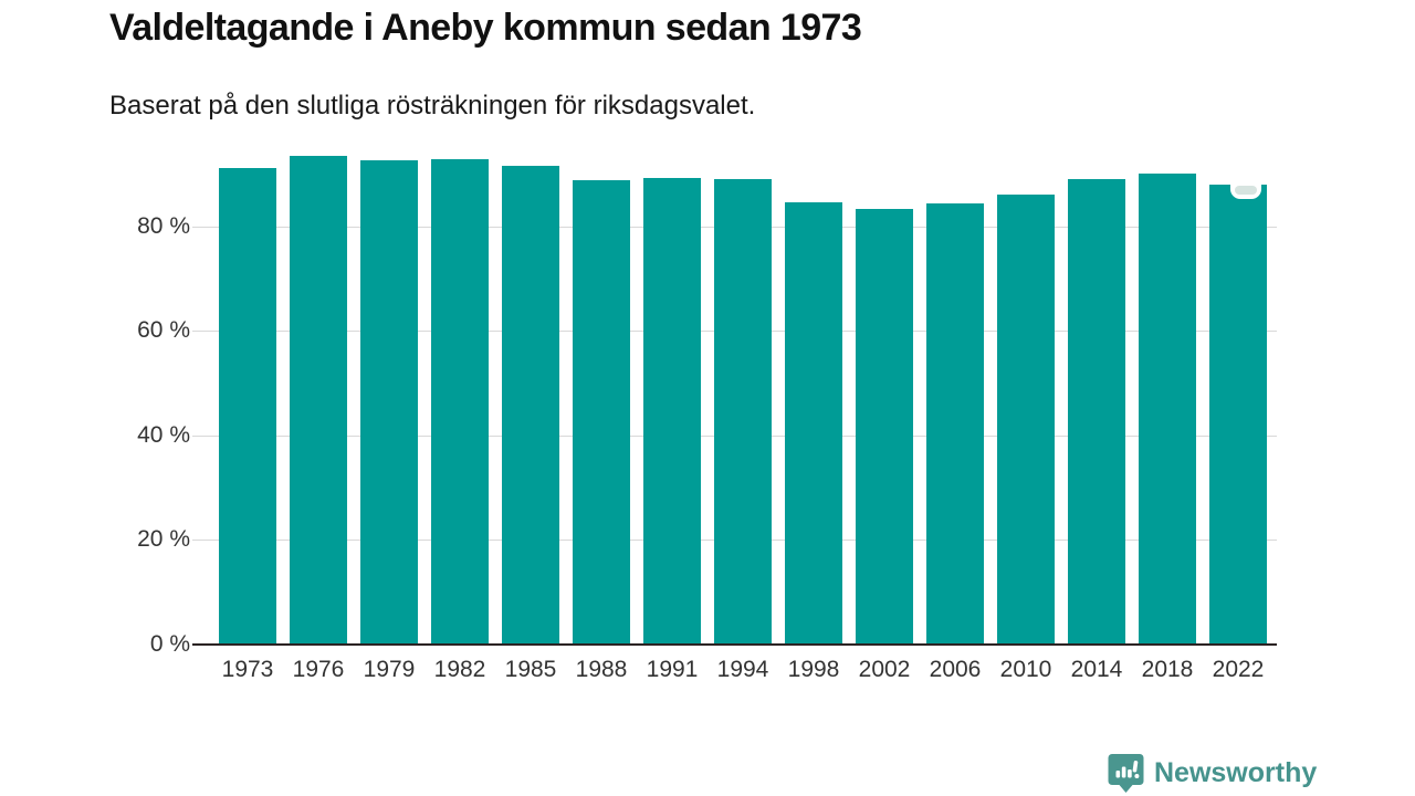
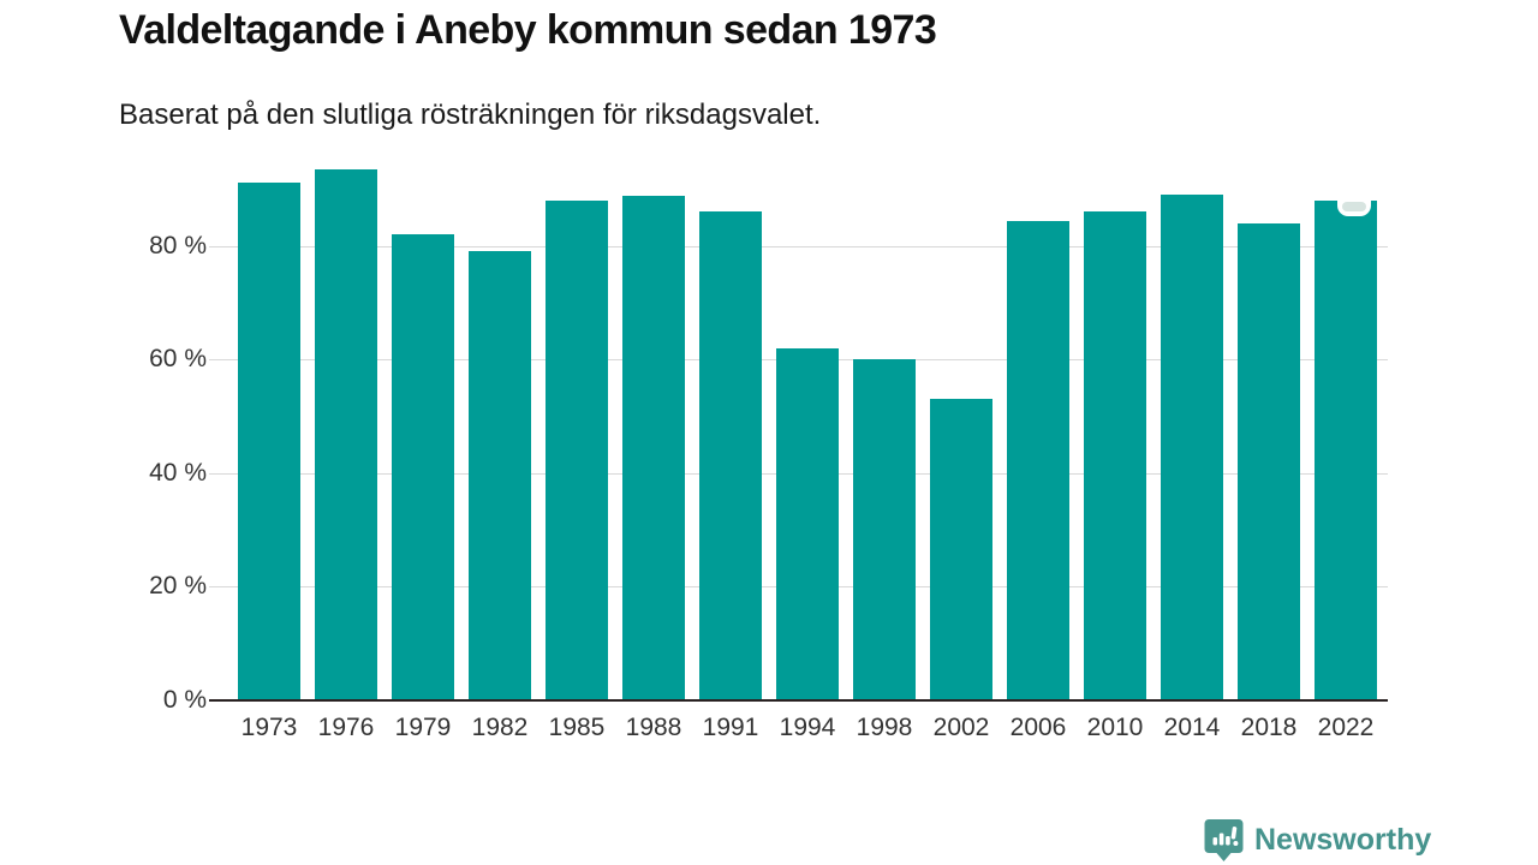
1979: 92% -> 82%
1982: 93% -> 79%
1985: 92% -> 88%
1991: 89% -> 86%
1994: 89% -> 62%
1998: 85% -> 60%
2002: 83% -> 53%
2018: 90% -> 84%
